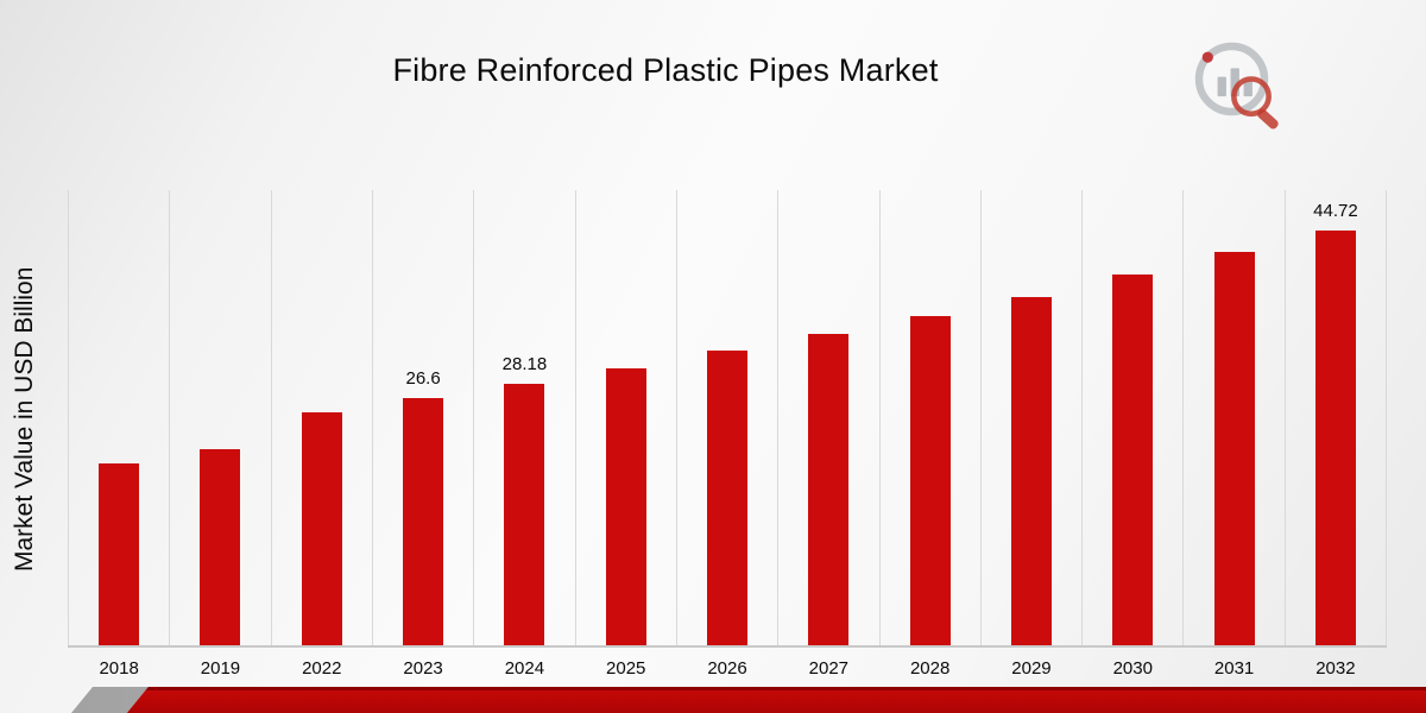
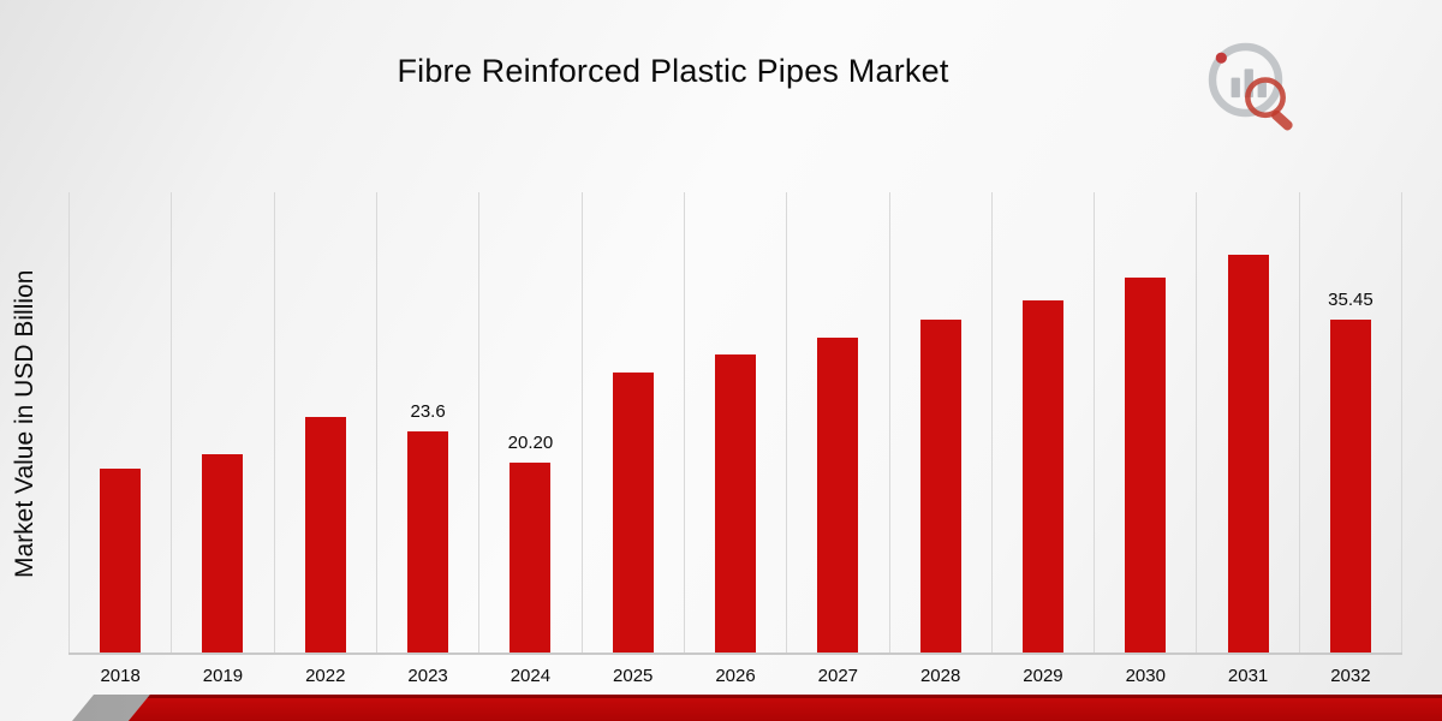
2023: 26.6 -> 23.6
2024: 28.18 -> 20.20
2032: 44.72 -> 35.45
